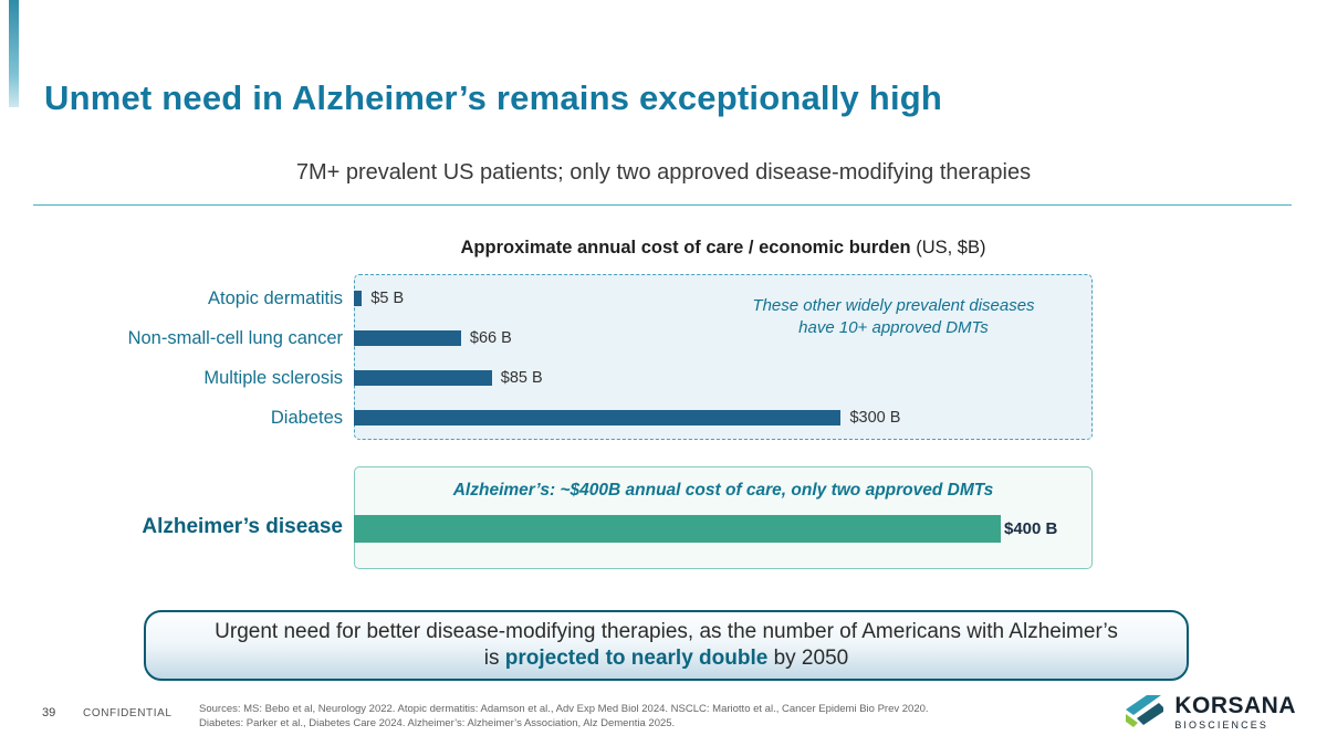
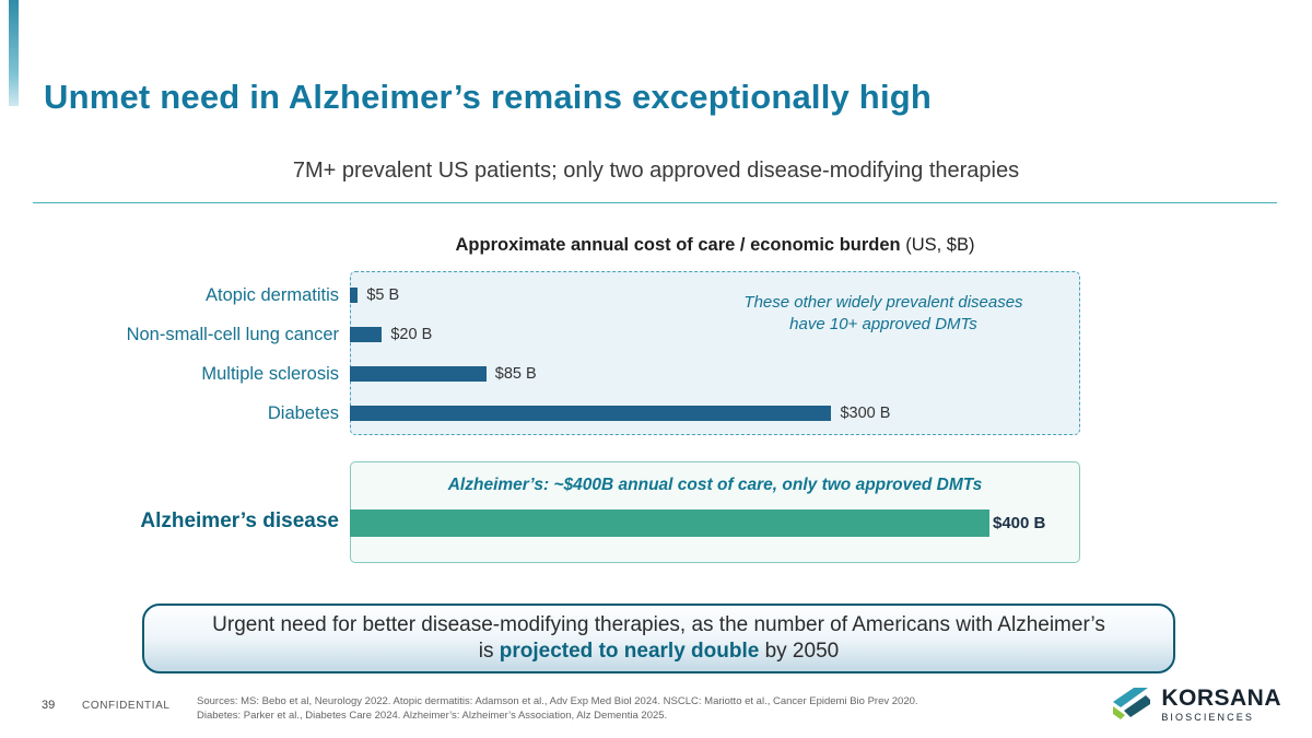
Non-small-cell lung cancer: $66 -> $20
